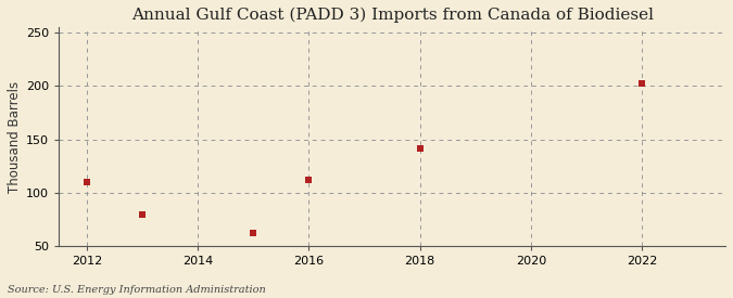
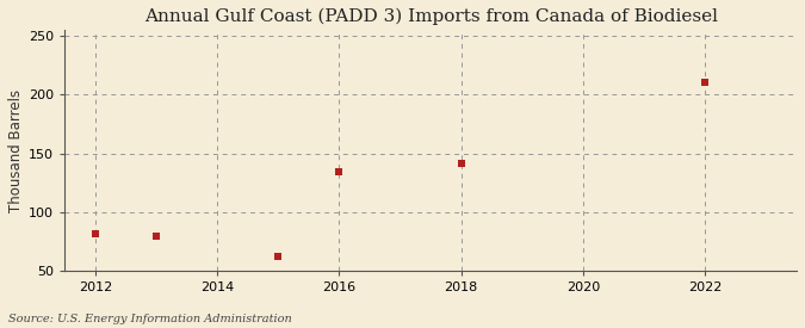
2012: 110 -> 82
2016: 112 -> 134
2022: 202 -> 211
